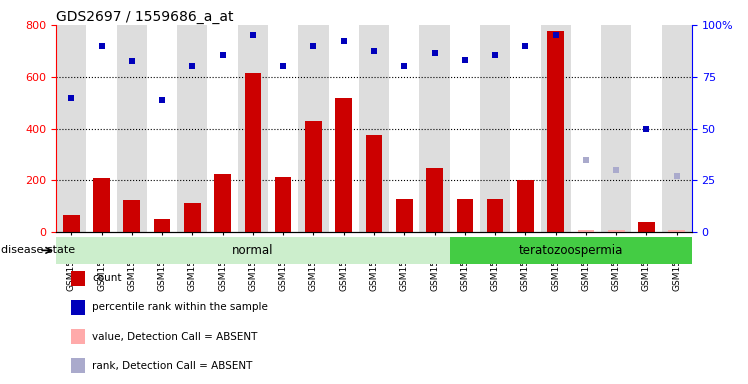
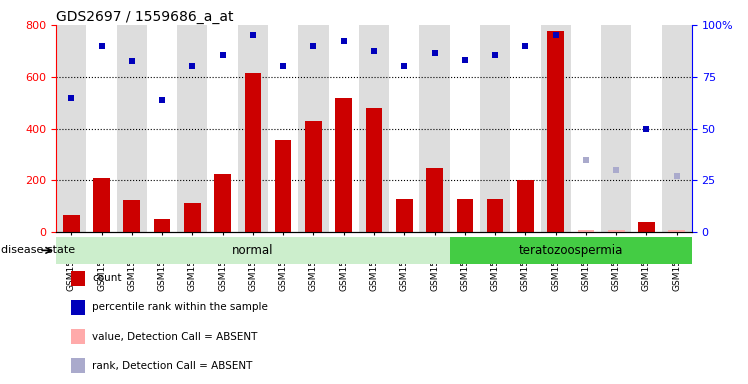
GSM158470: 215 -> 355
GSM158473: 375 -> 480
